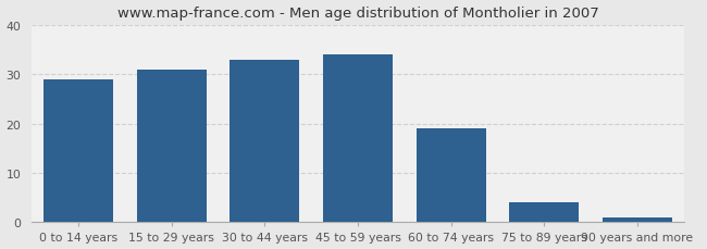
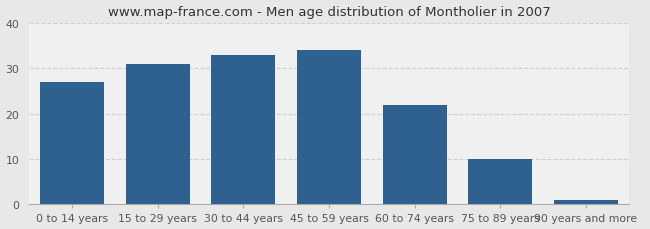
0 to 14 years: 29 -> 27
60 to 74 years: 19 -> 22
75 to 89 years: 4 -> 10
